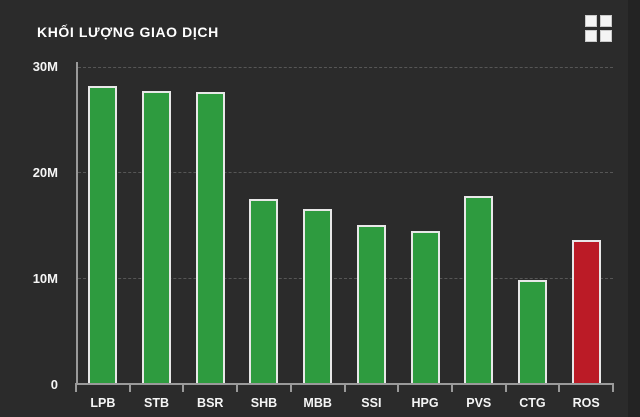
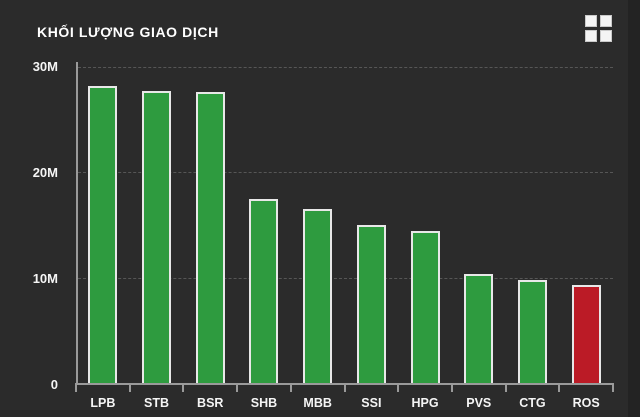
PVS: 17.8M -> 10.4M
ROS: 13.6M -> 9.4M
